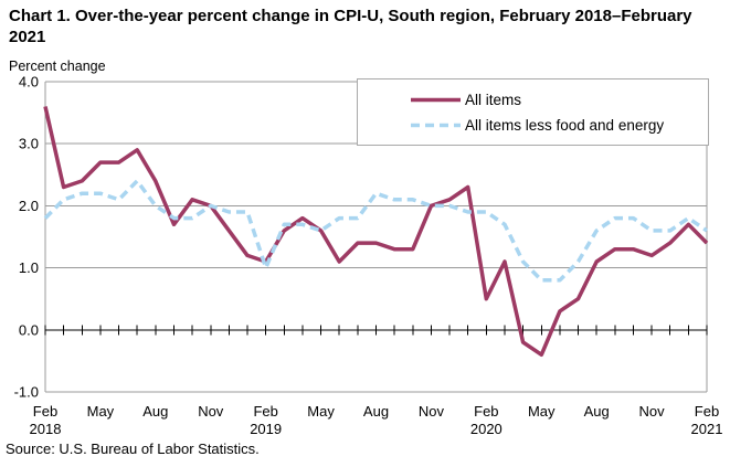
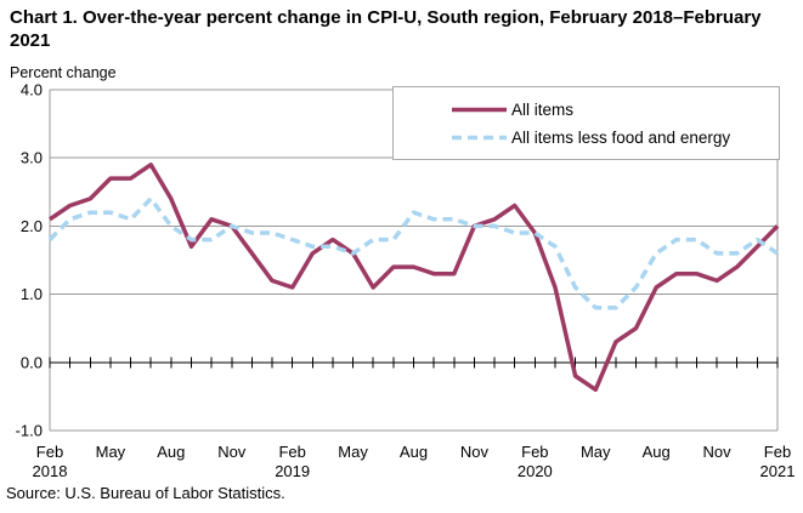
All items/Feb 2018: 3.6 -> 2.1
All items less food and energy/Feb 2019: 1.0 -> 1.8
All items/Feb 2020: 0.5 -> 1.9
All items/Feb 2021: 1.4 -> 2.0
